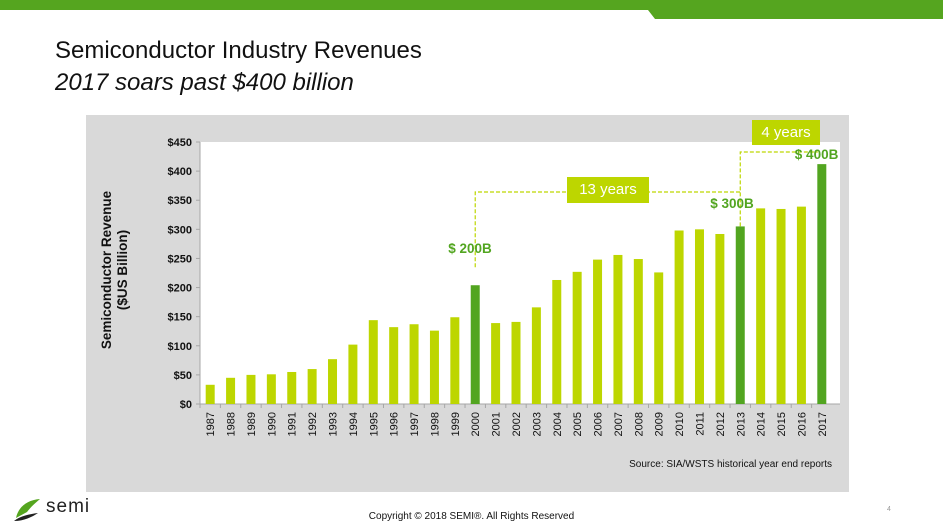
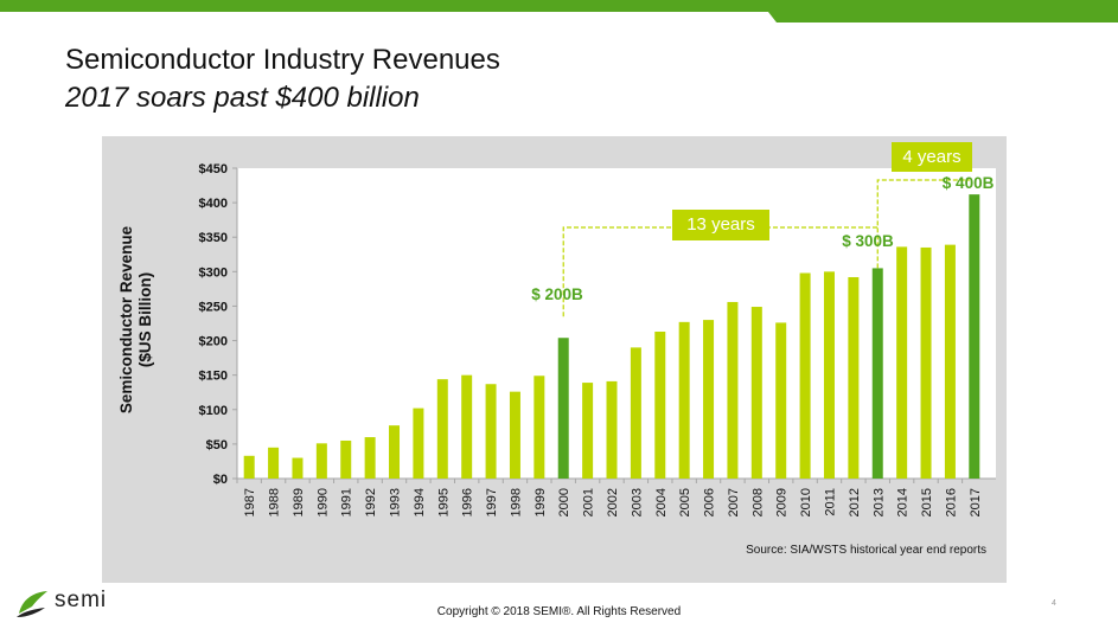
1989: $50 -> $30
1996: $130 -> $150
2003: $170 -> $190
2006: $250 -> $230
